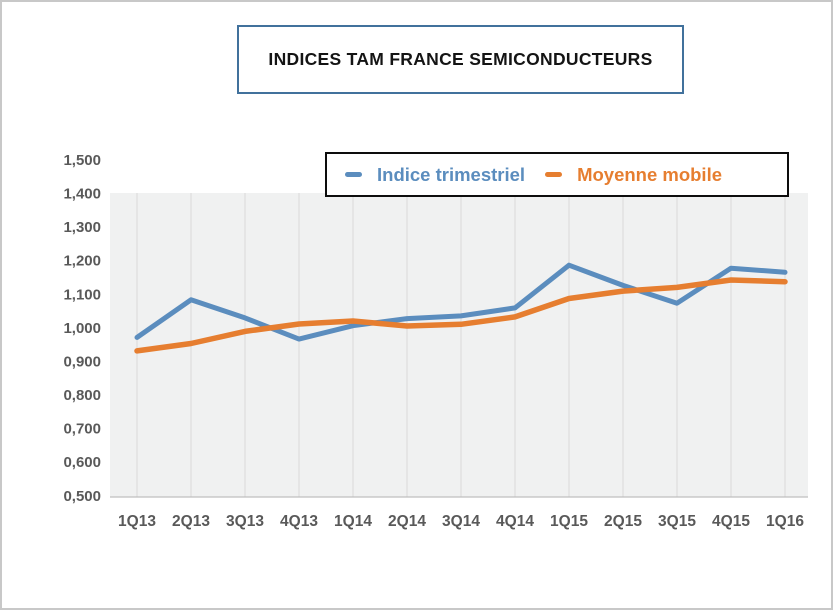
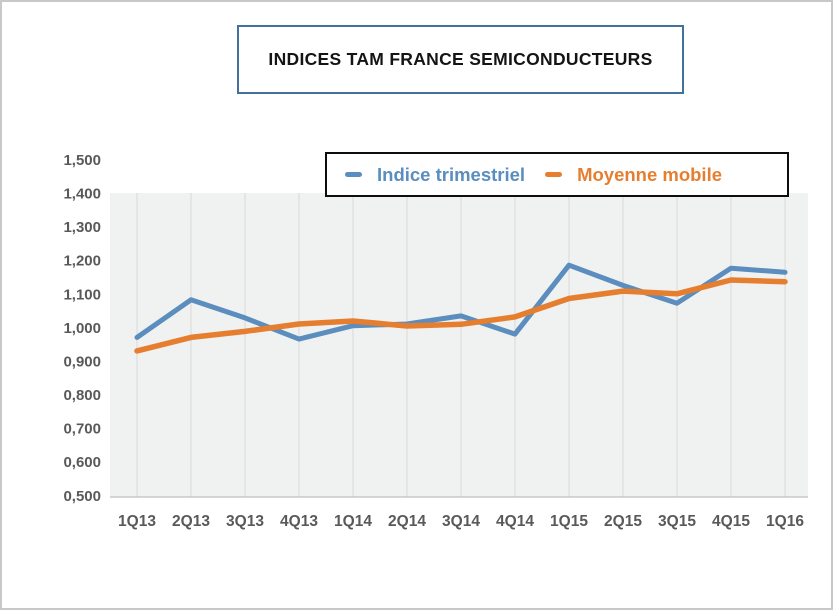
Moyenne mobile/2Q13: 0,95 -> 0,97
Indice trimestriel/2Q14: 1,03 -> 1,01
Indice trimestriel/4Q14: 1,06 -> 0,98
Moyenne mobile/3Q15: 1,12 -> 1,10
